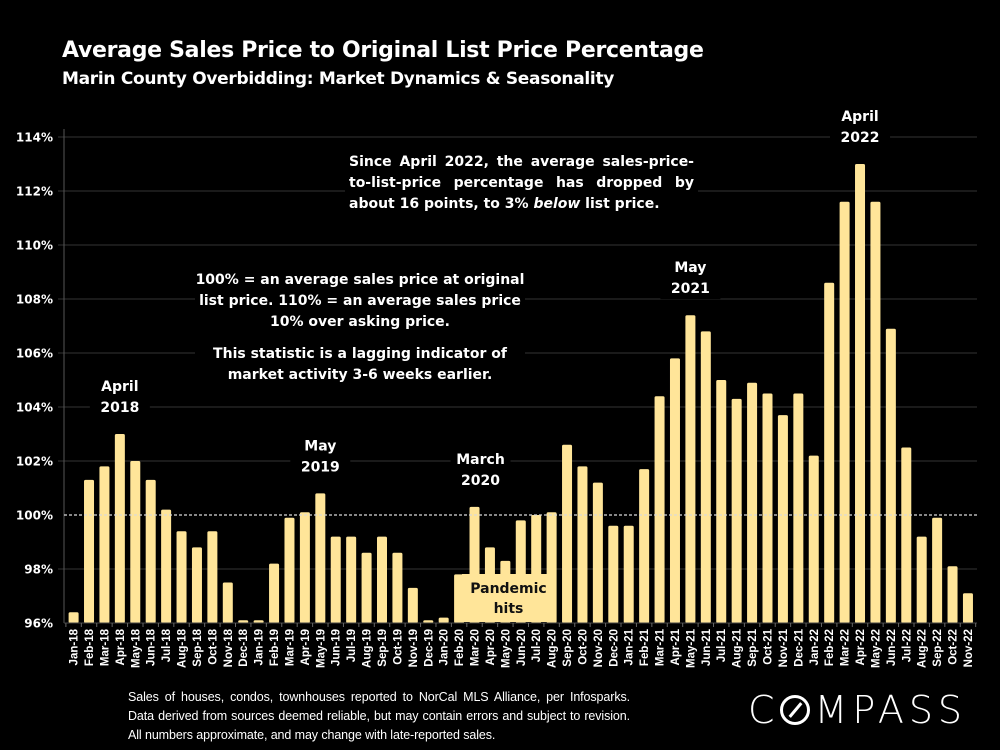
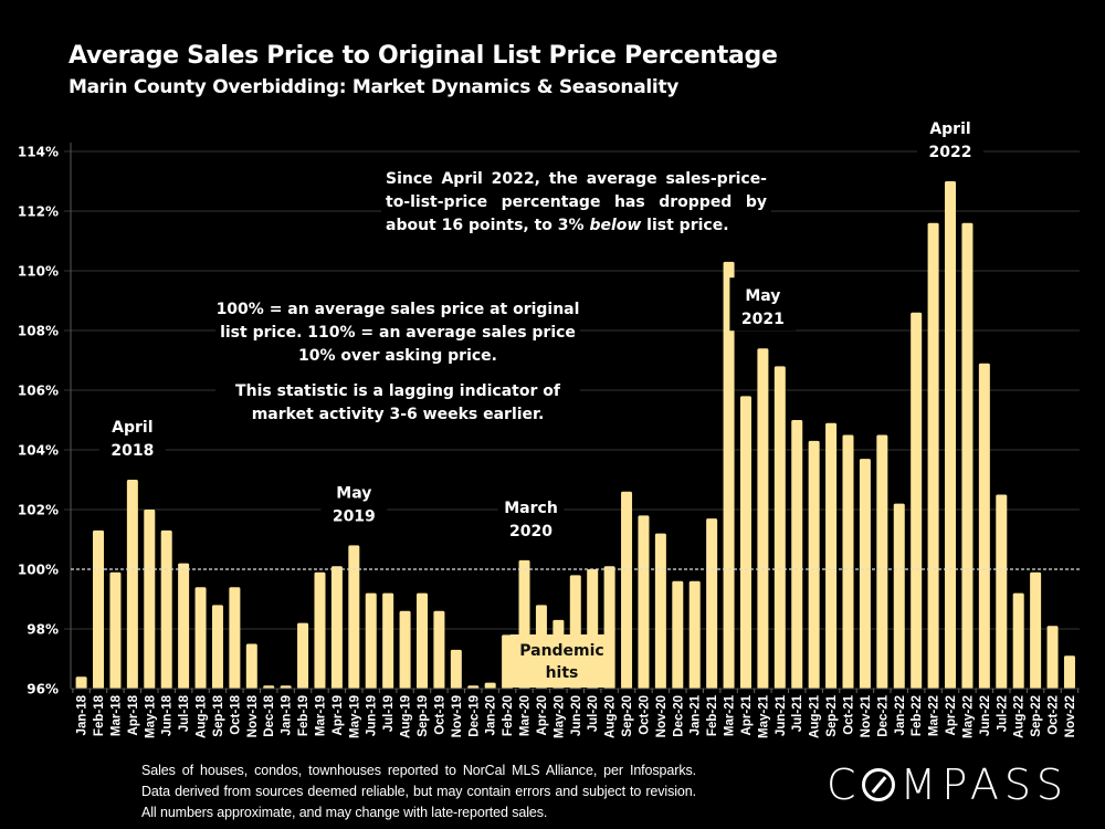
Mar-18: 101.8% -> 99.9%
Mar-21: 104.4% -> 110.3%
